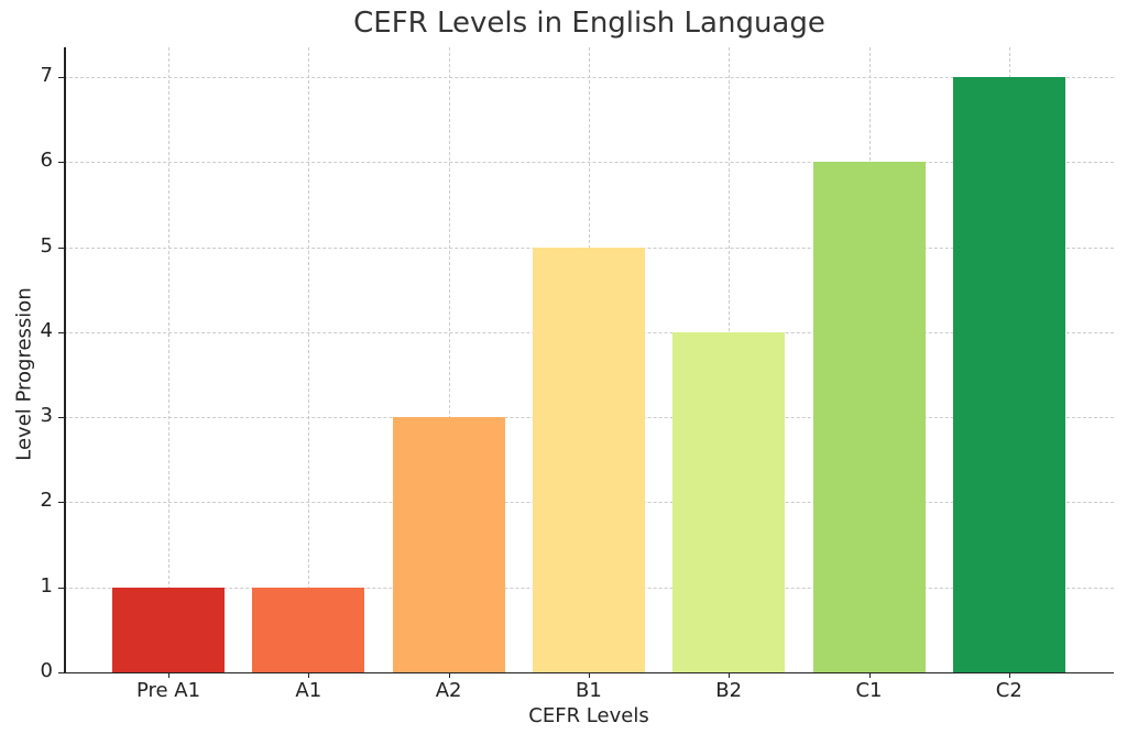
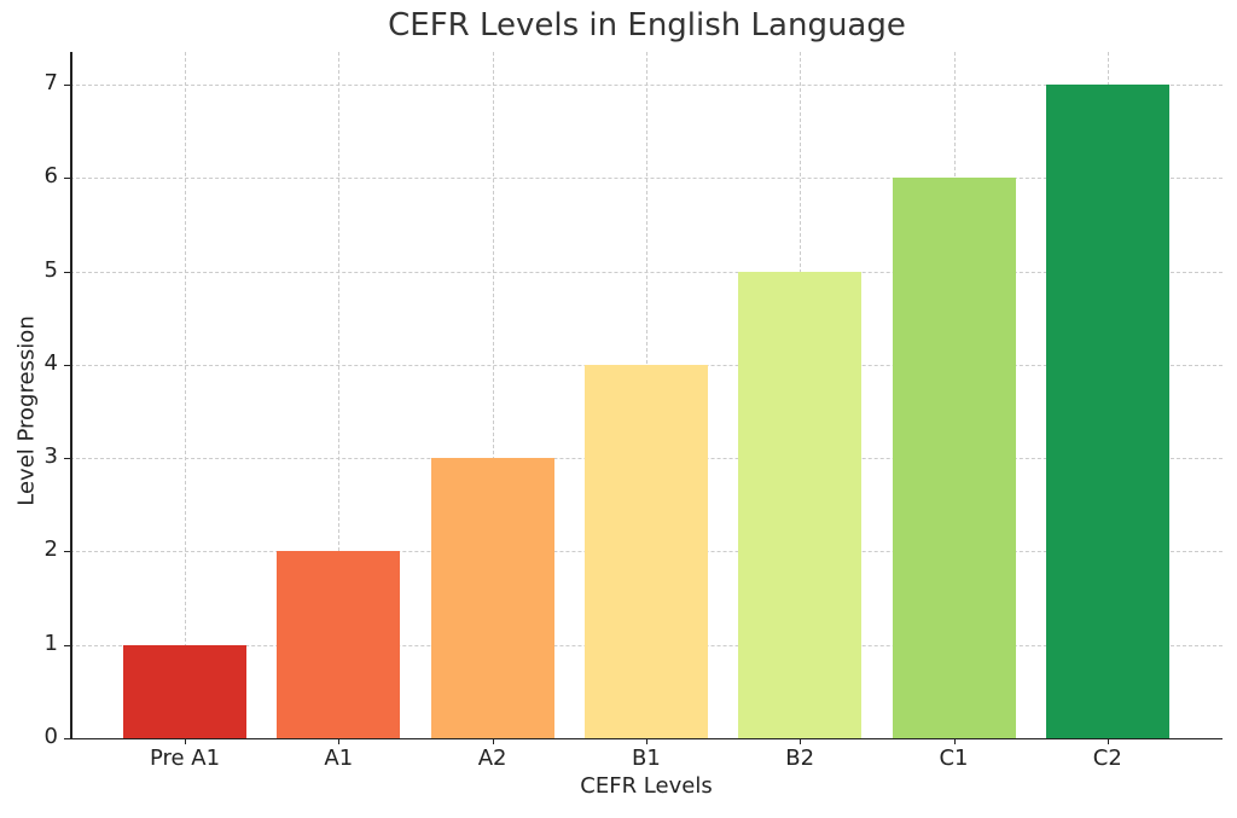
A1: 1 -> 2
B1: 5 -> 4
B2: 4 -> 5
